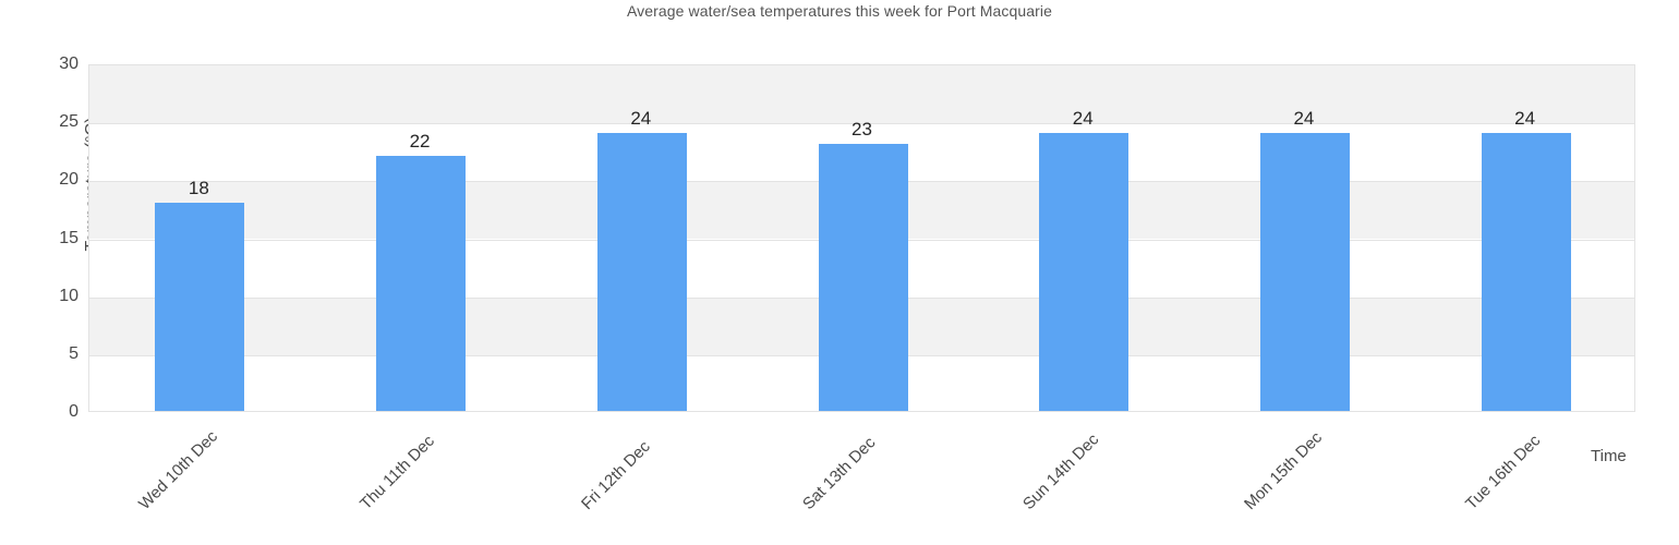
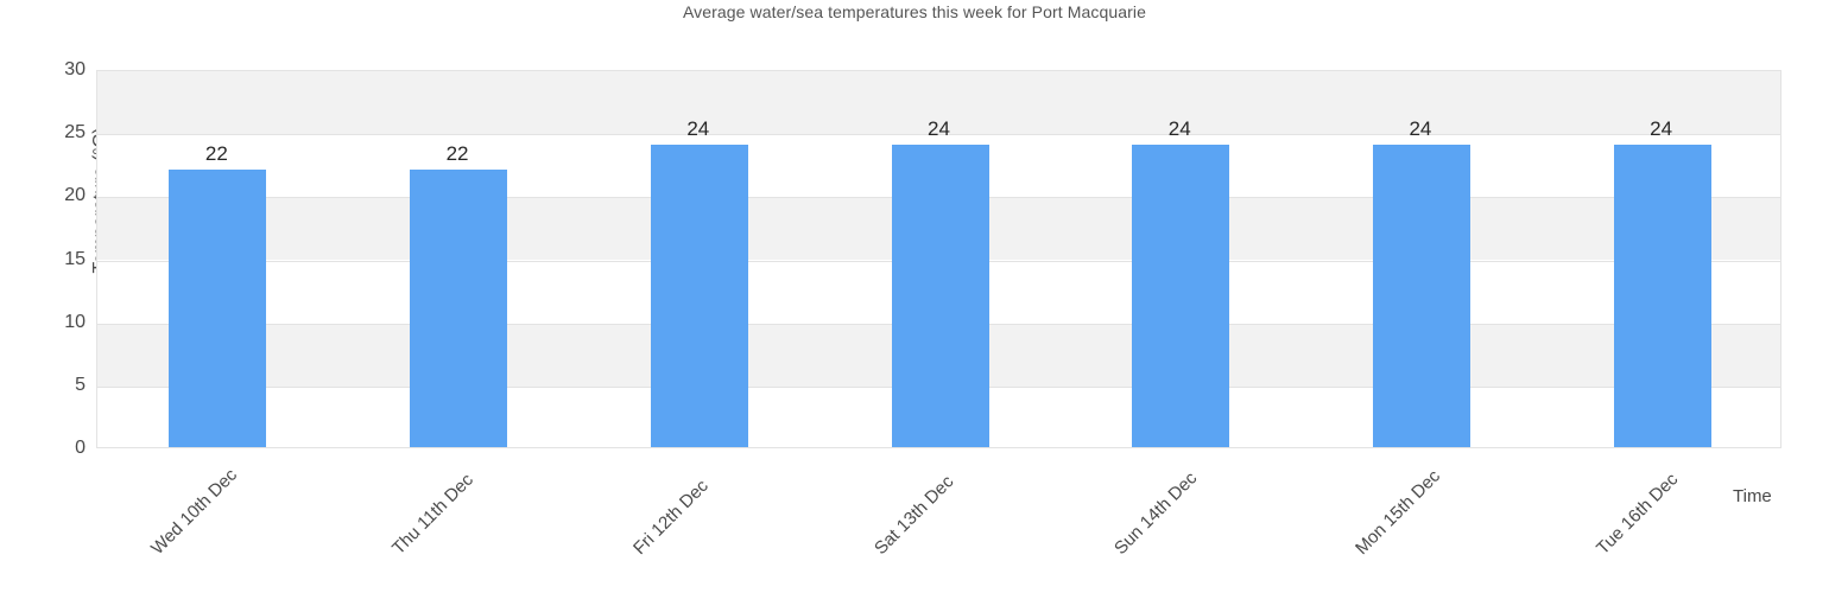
Wed 10th Dec: 18 -> 22
Sat 13th Dec: 23 -> 24
